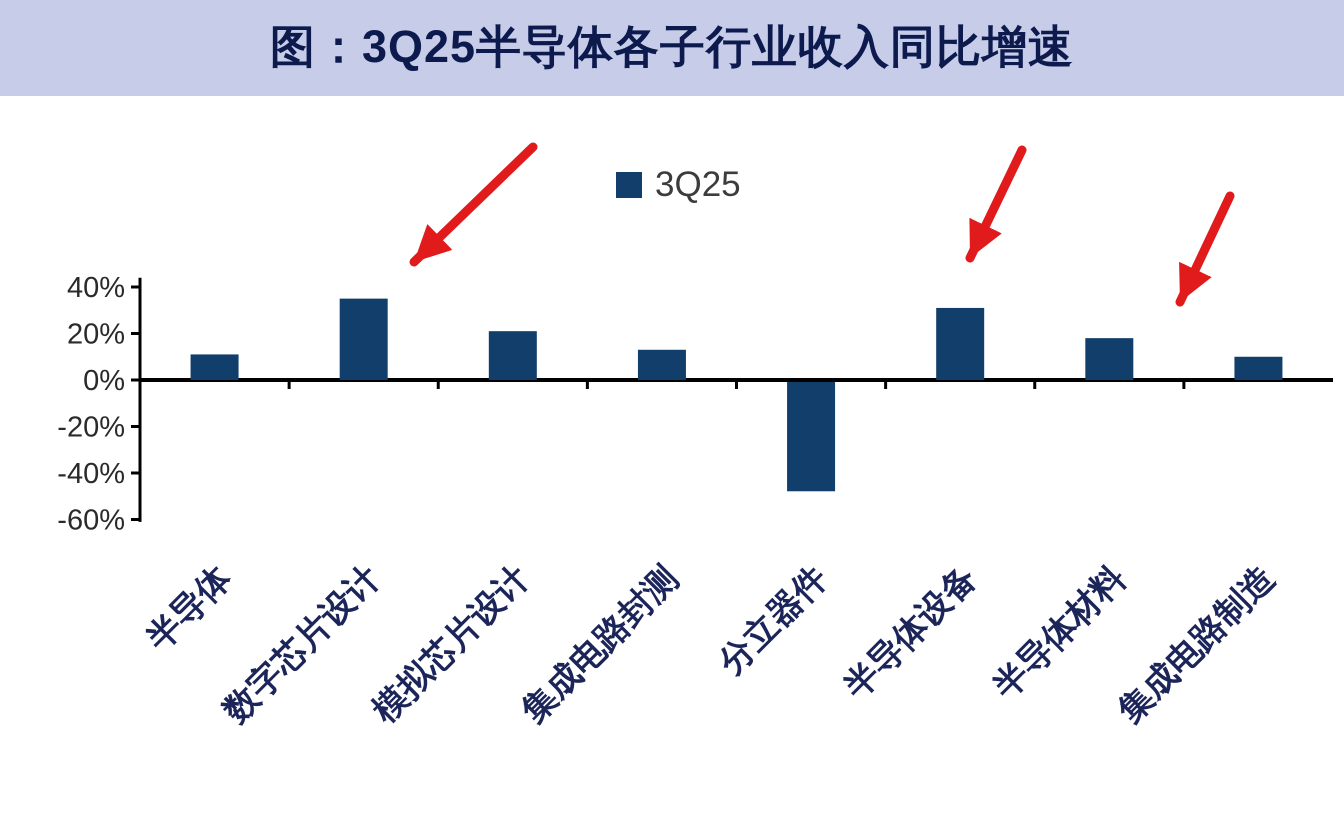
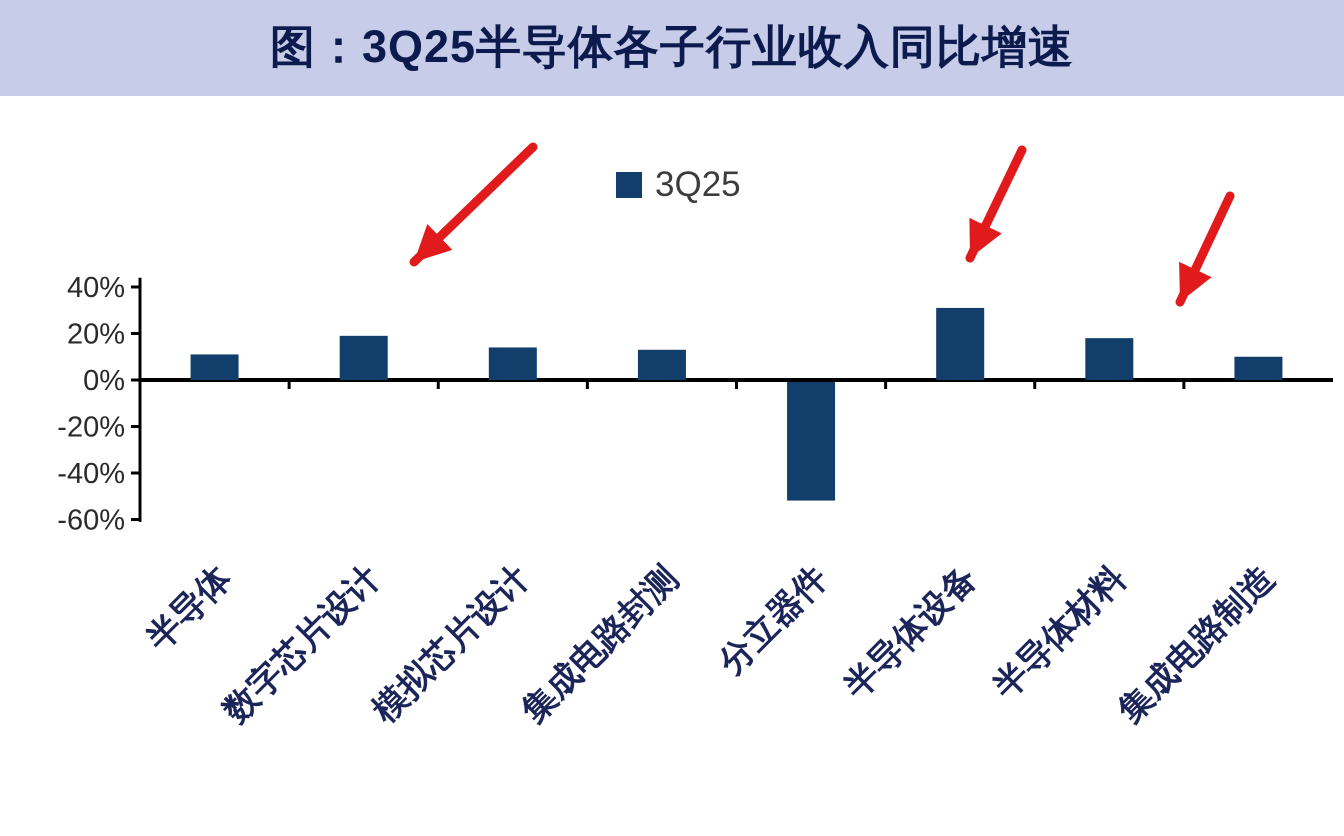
数字芯片设计: 35% -> 19%
模拟芯片设计: 21% -> 14%
分立器件: -47% -> -51%
